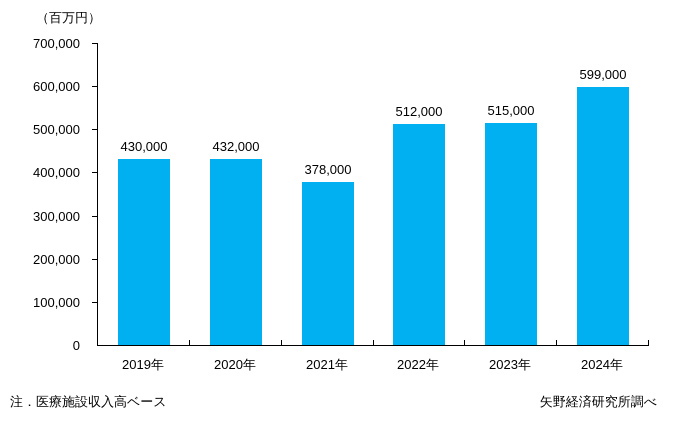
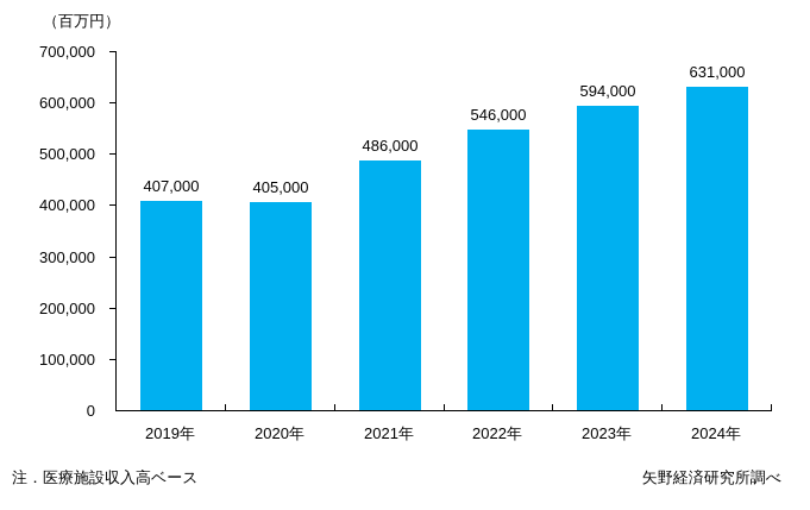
2019年: 430,000 -> 407,000
2020年: 432,000 -> 405,000
2021年: 378,000 -> 486,000
2022年: 512,000 -> 546,000
2023年: 515,000 -> 594,000
2024年: 599,000 -> 631,000
